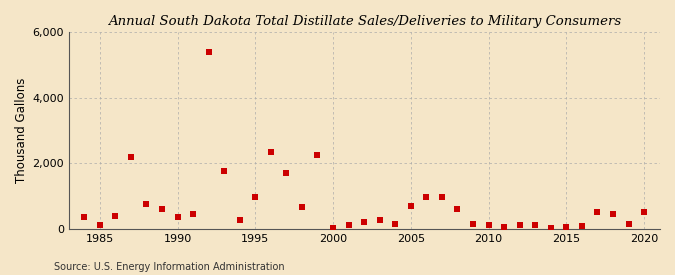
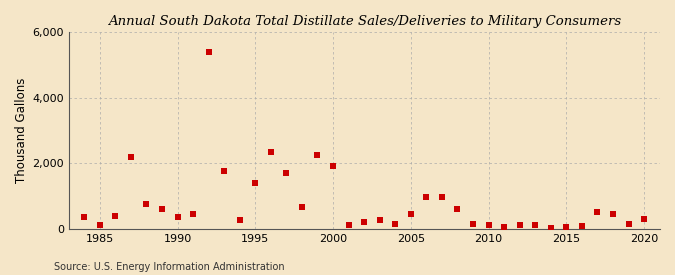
1995: 950 -> 1,400
2000: 30 -> 1,900
2005: 700 -> 450
2020: 500 -> 300
